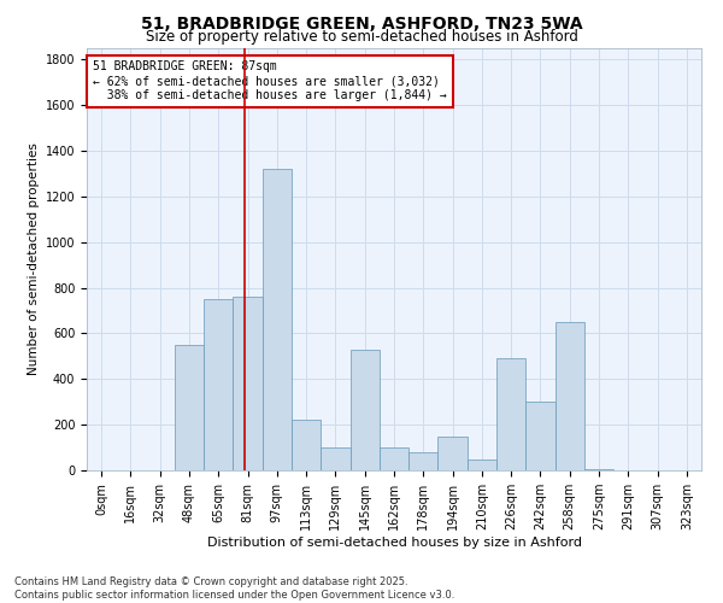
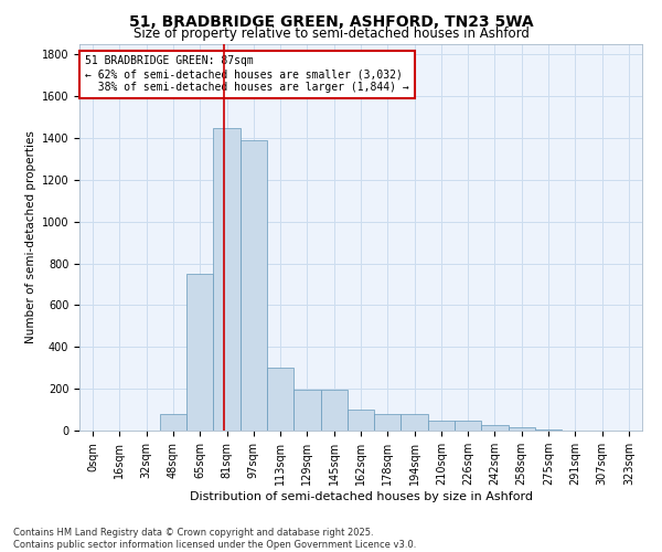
48sqm: 550 -> 80
81sqm: 760 -> 1450
97sqm: 1320 -> 1390
113sqm: 220 -> 300
129sqm: 100 -> 200
145sqm: 530 -> 200
194sqm: 150 -> 80
226sqm: 490 -> 50
242sqm: 300 -> 20
258sqm: 650 -> 20
